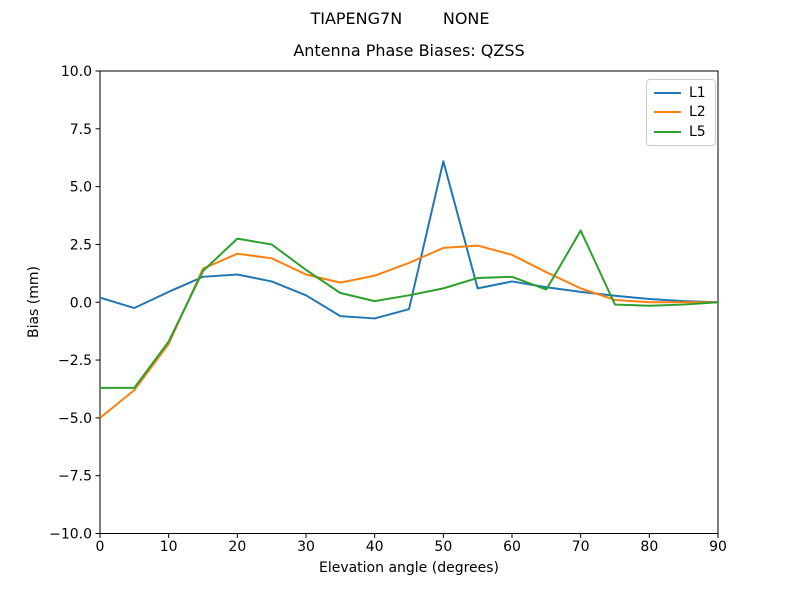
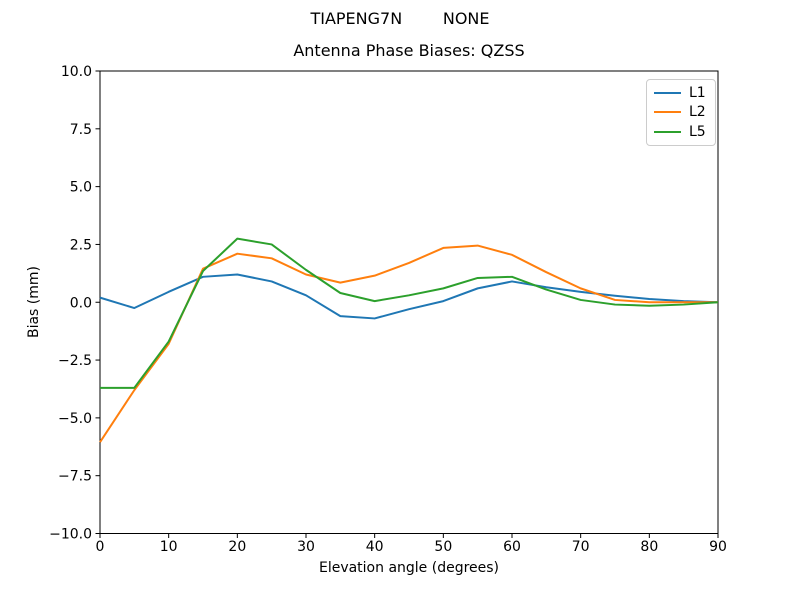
L2/0: -5.0 -> -6.0
L1/50: 6.1 -> 0.1
L5/70: 3.1 -> 0.1
